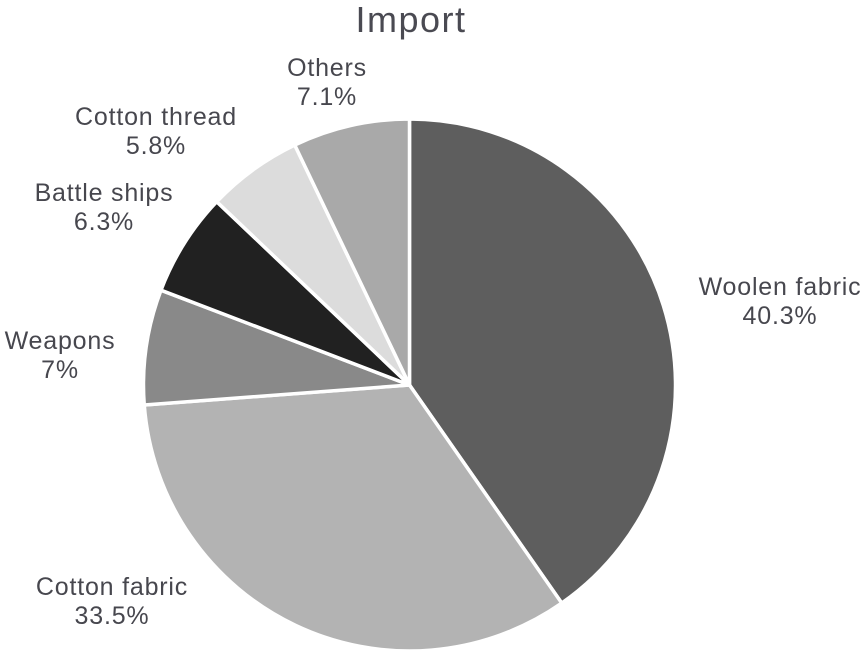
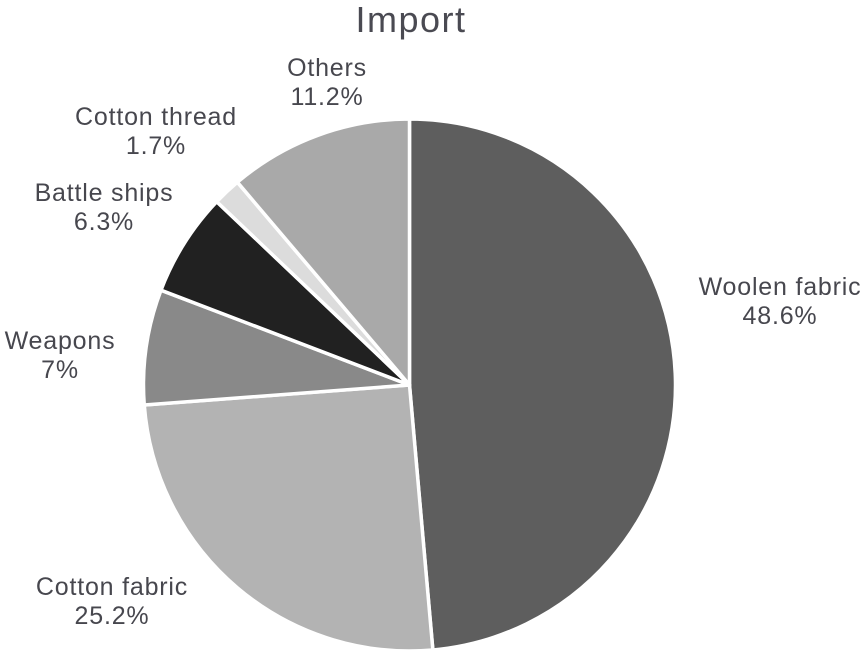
Woolen fabric: 40.3% -> 48.6%
Cotton fabric: 33.5% -> 25.2%
Cotton thread: 5.8% -> 1.7%
Others: 7.1% -> 11.2%
